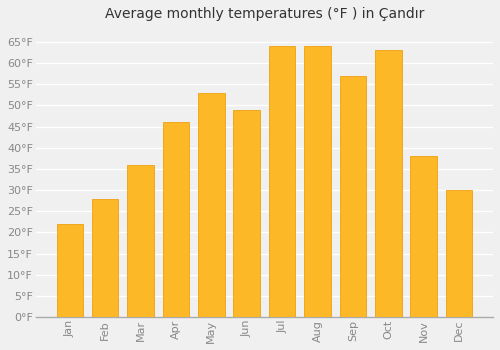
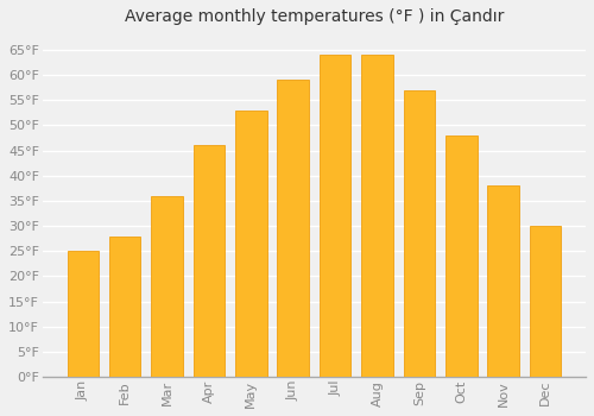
Jan: 22°F -> 25°F
Jun: 49°F -> 59°F
Oct: 63°F -> 48°F
